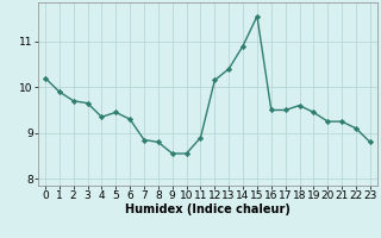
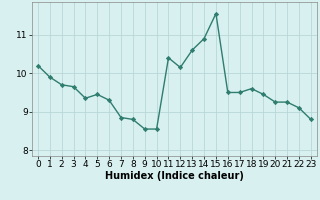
11: 8.90 -> 10.40
13: 10.40 -> 10.60
